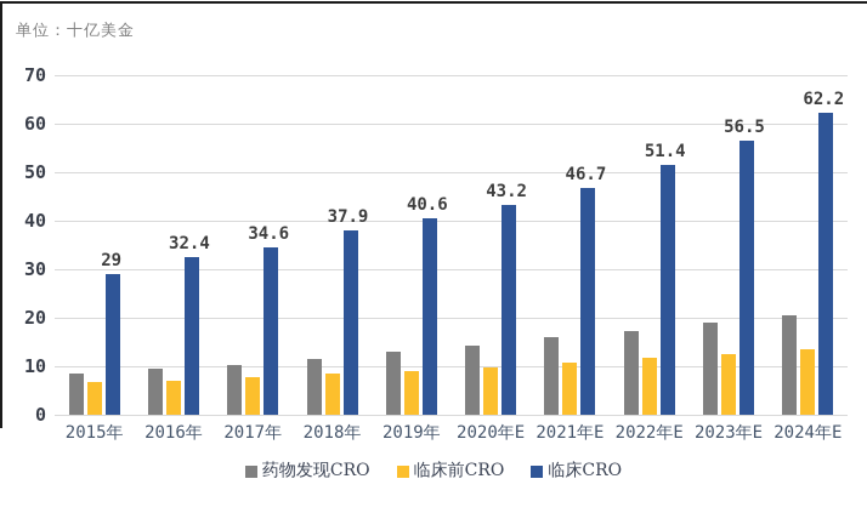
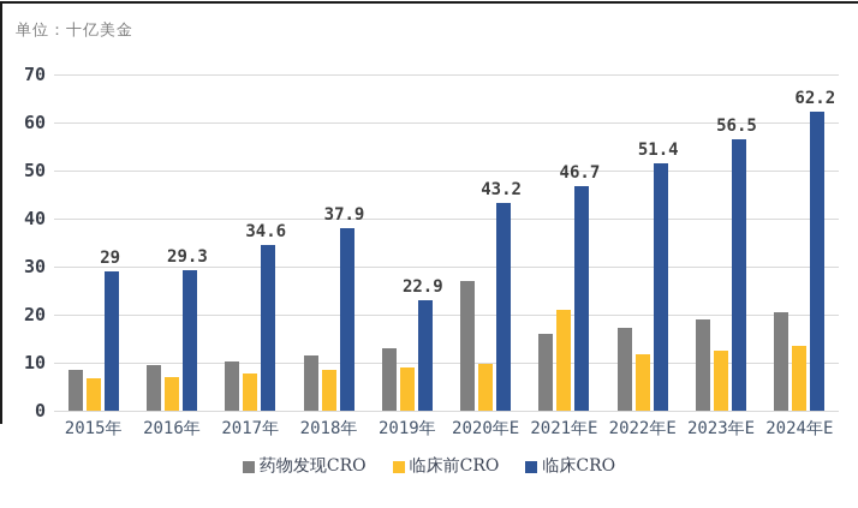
临床CRO/2016年: 32.4 -> 29.3
临床CRO/2019年: 40.6 -> 22.9
药物发现CRO/2020年E: 14 -> 27
临床前CRO/2021年E: 11 -> 21
